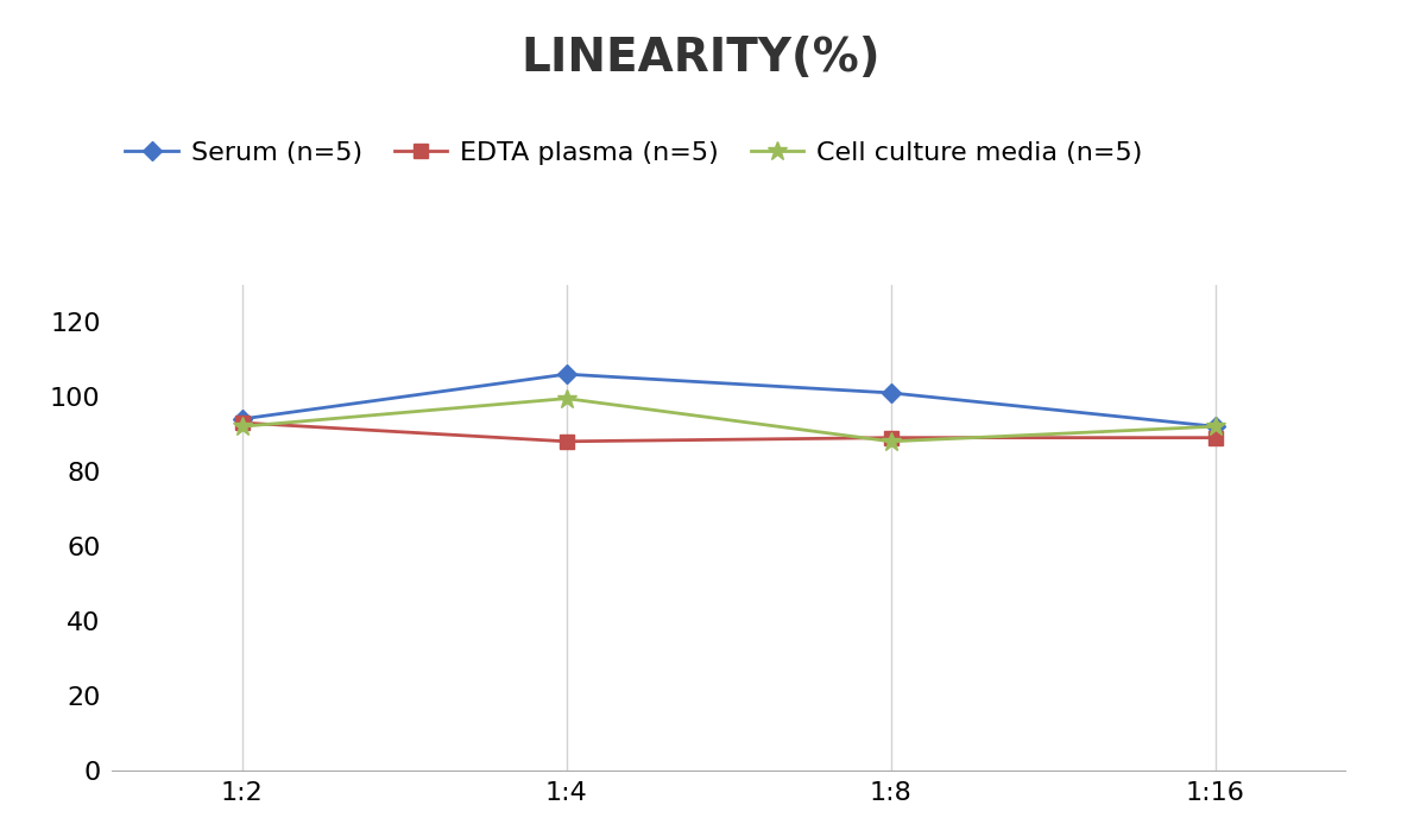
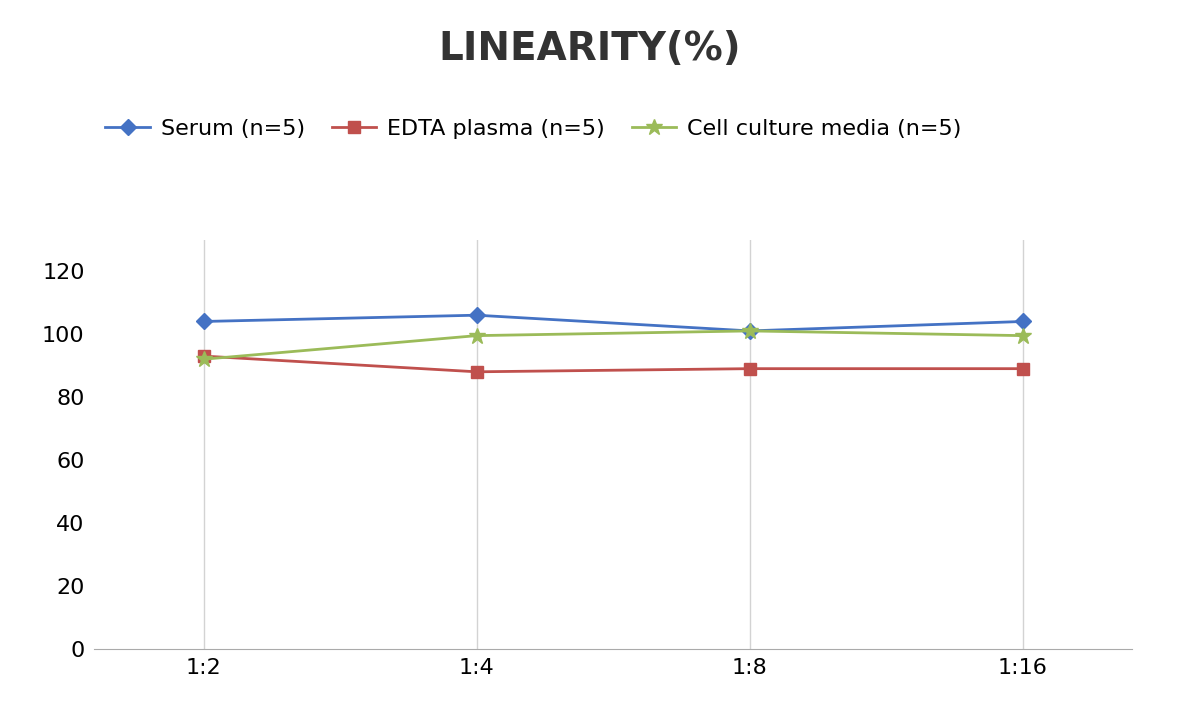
Serum (n=5)/1:2: 94 -> 104
Cell culture media (n=5)/1:8: 88.0 -> 101.0
Serum (n=5)/1:16: 92 -> 104
Cell culture media (n=5)/1:16: 92.0 -> 99.5
